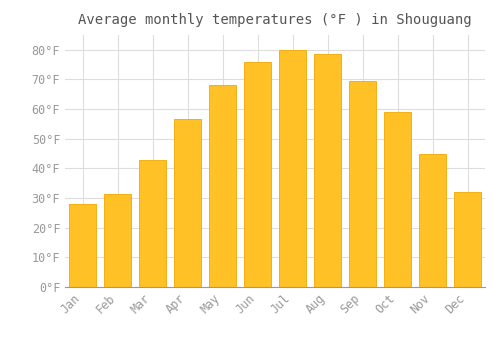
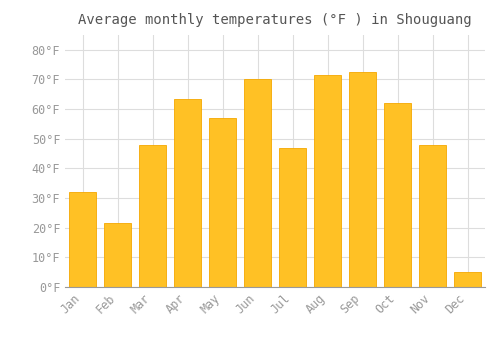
Jan: 28.0°F -> 32.0°F
Feb: 31.5°F -> 21.5°F
Mar: 43.0°F -> 48.0°F
Apr: 56.5°F -> 63.5°F
May: 68.0°F -> 57.0°F
Jun: 76.0°F -> 70.0°F
Jul: 80.0°F -> 47.0°F
Aug: 78.5°F -> 71.5°F
Sep: 69.5°F -> 72.5°F
Oct: 59.0°F -> 62.0°F
Nov: 45.0°F -> 48.0°F
Dec: 32.0°F -> 5.0°F
